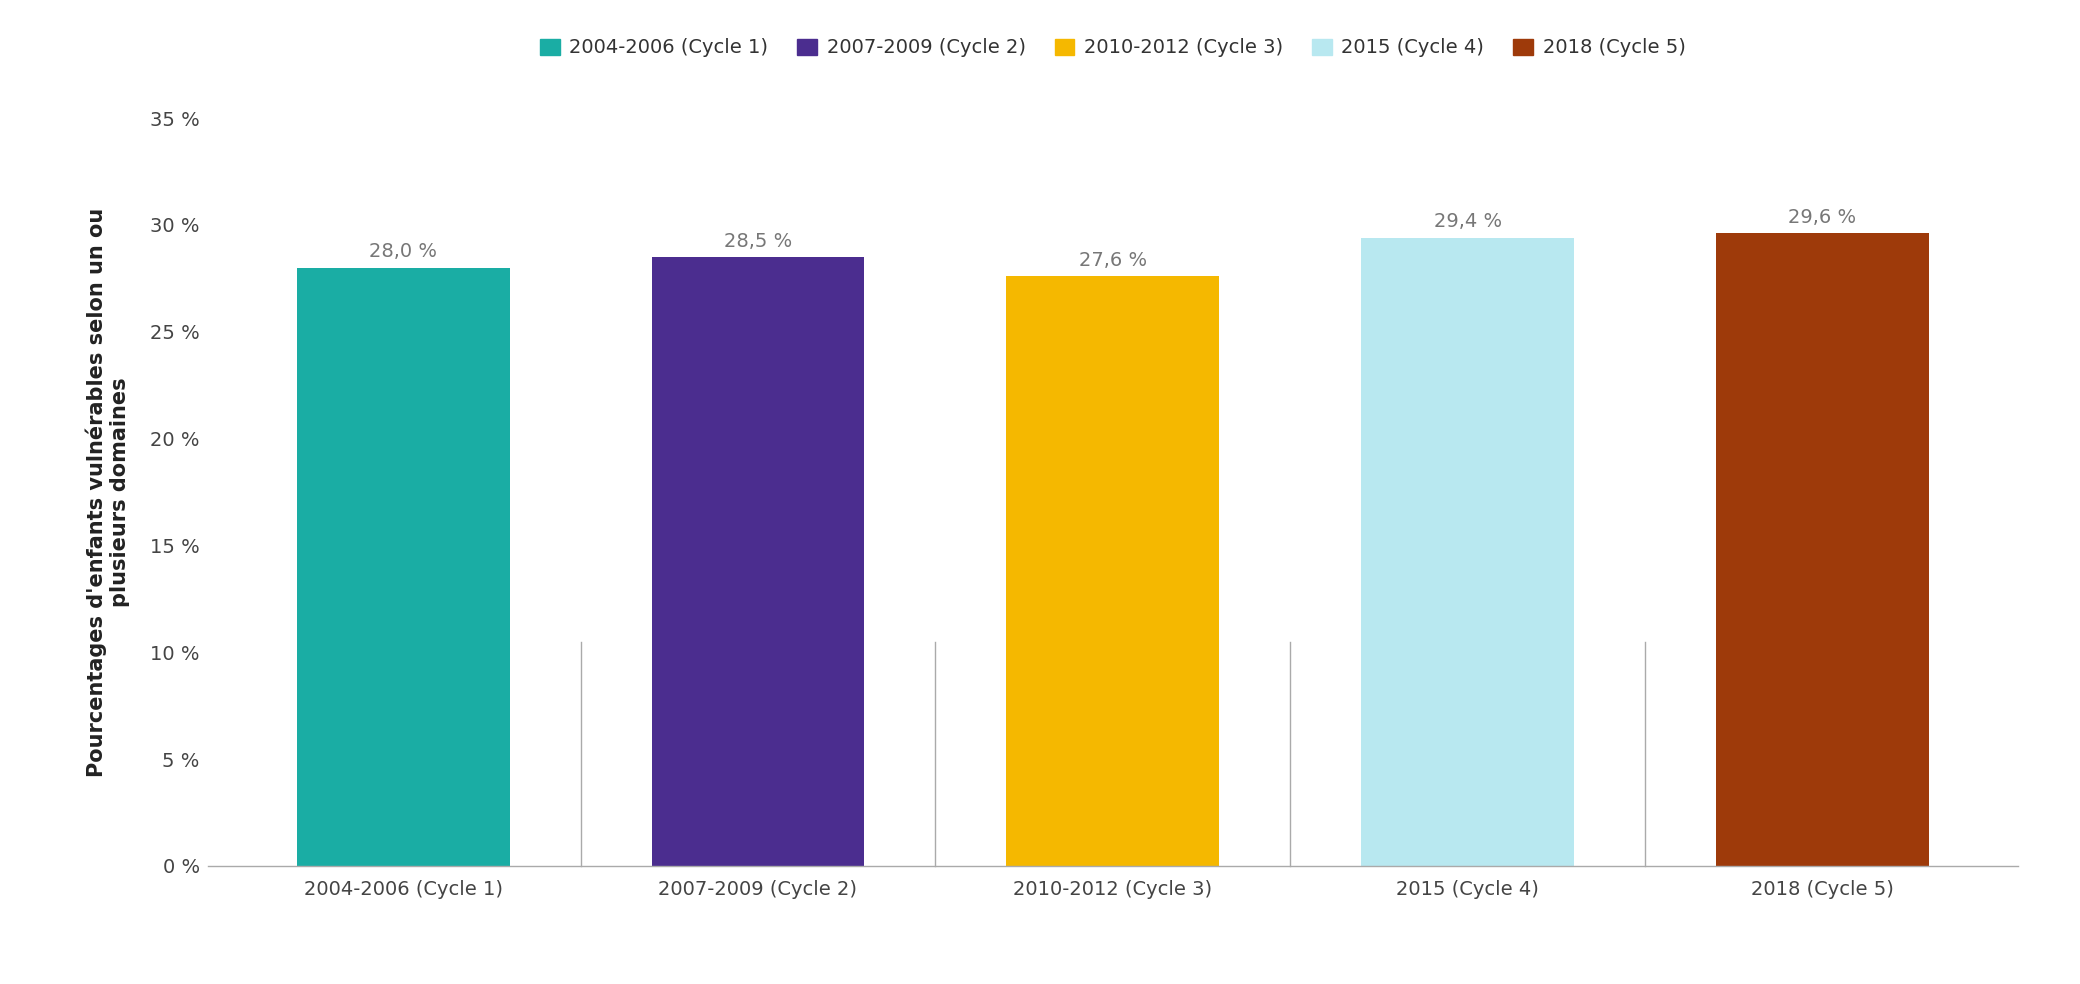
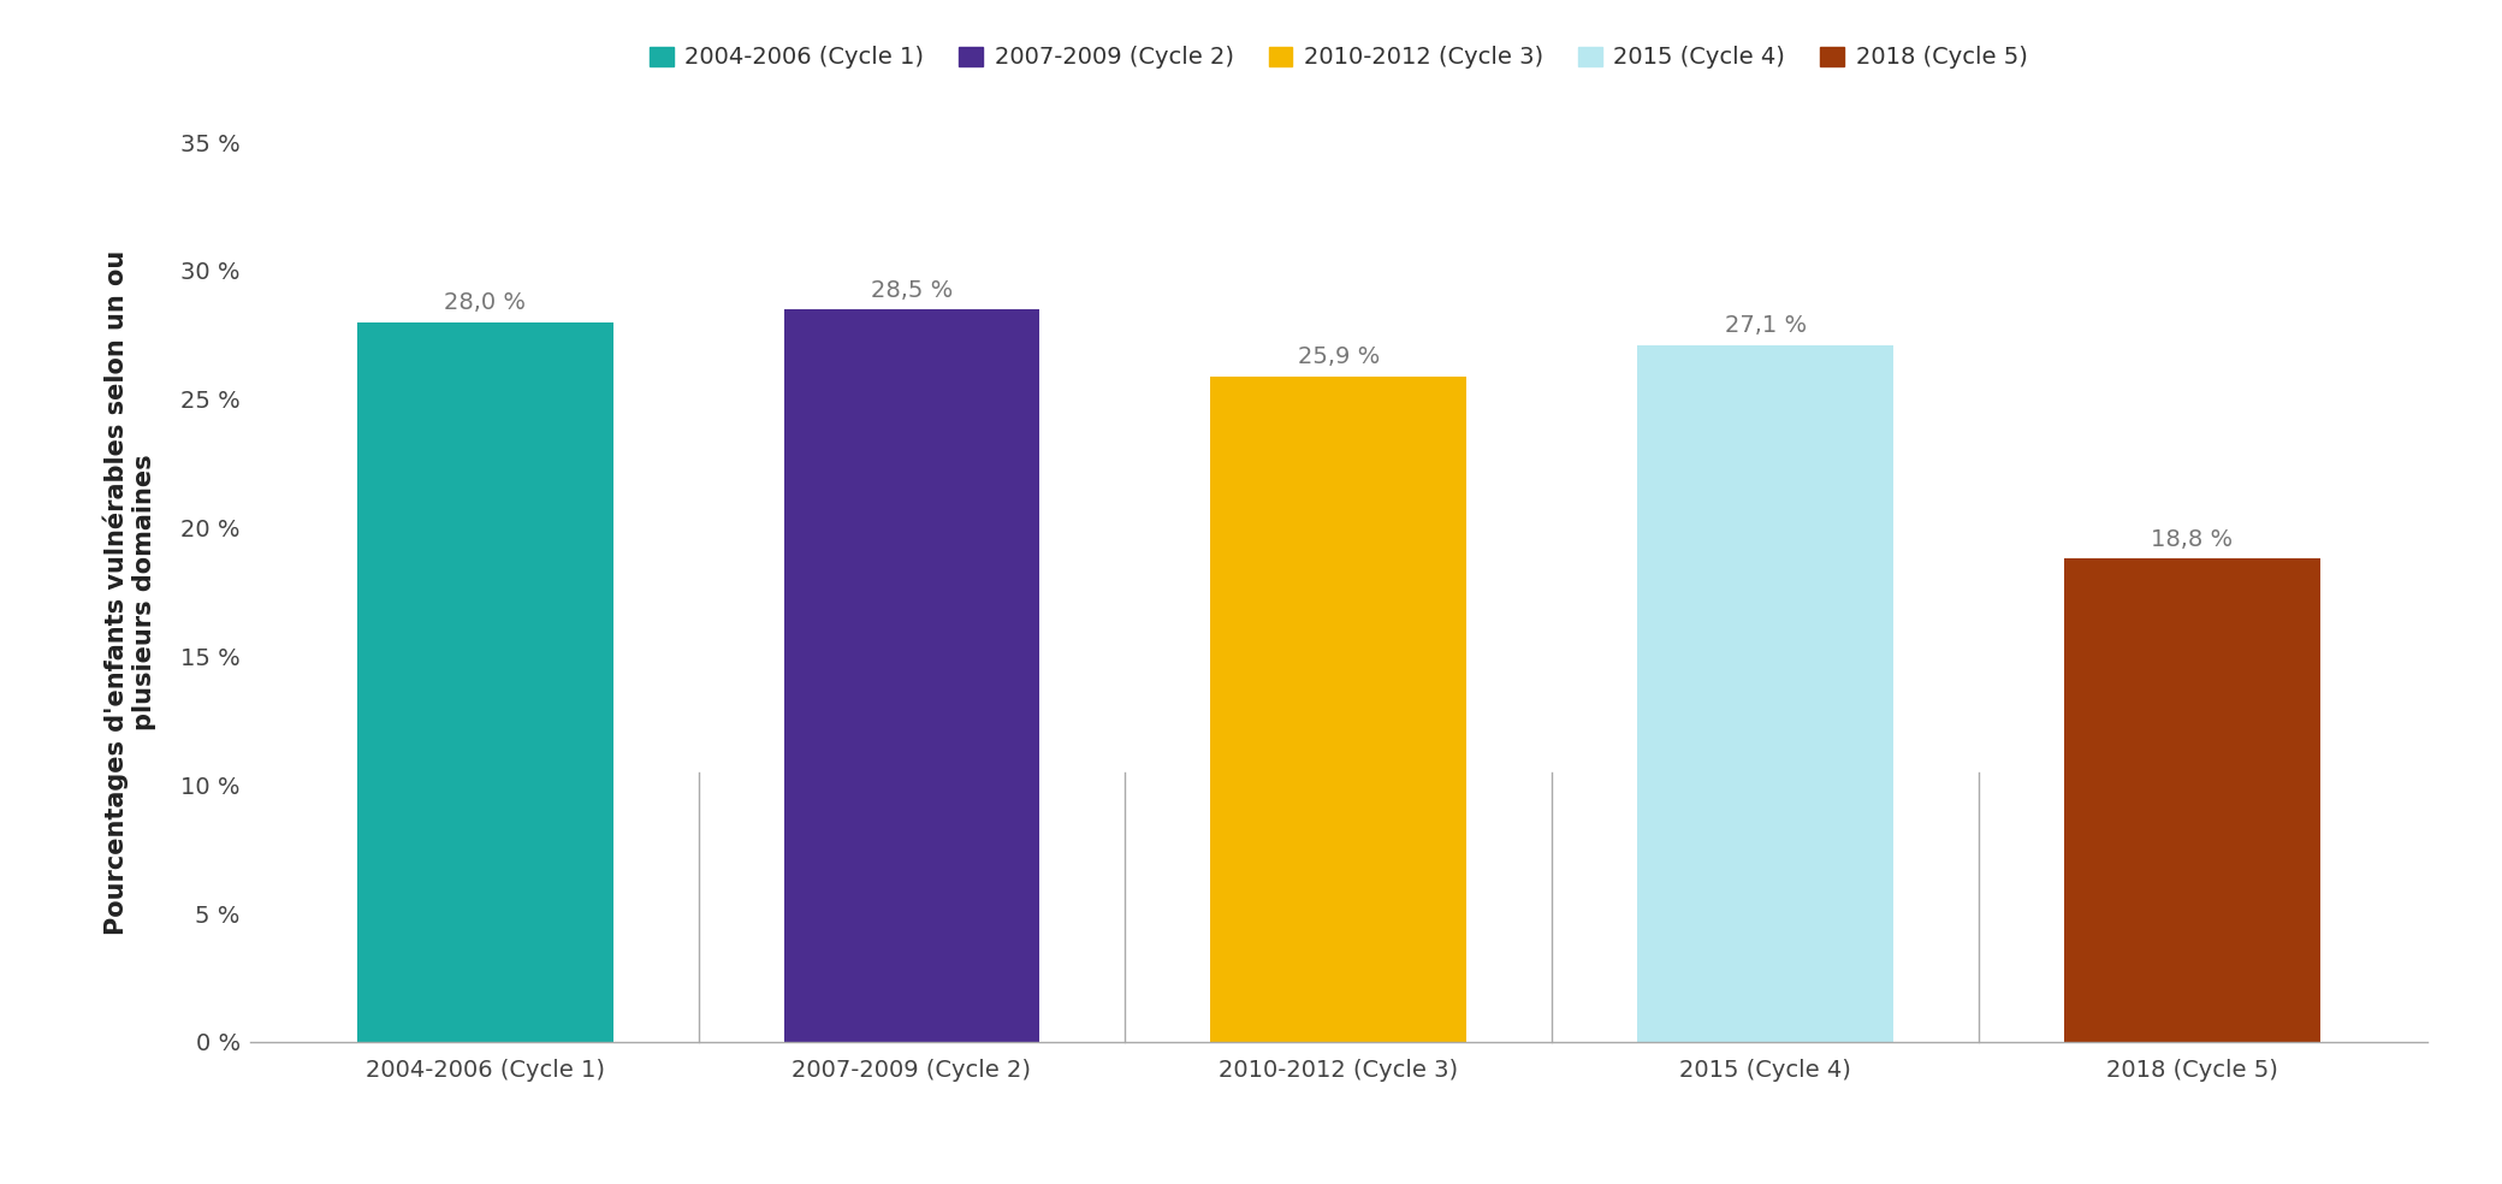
2010-2012 (Cycle 3): 27,6 -> 25,9
2015 (Cycle 4): 29,4 -> 27,1
2018 (Cycle 5): 29,6 -> 18,8
